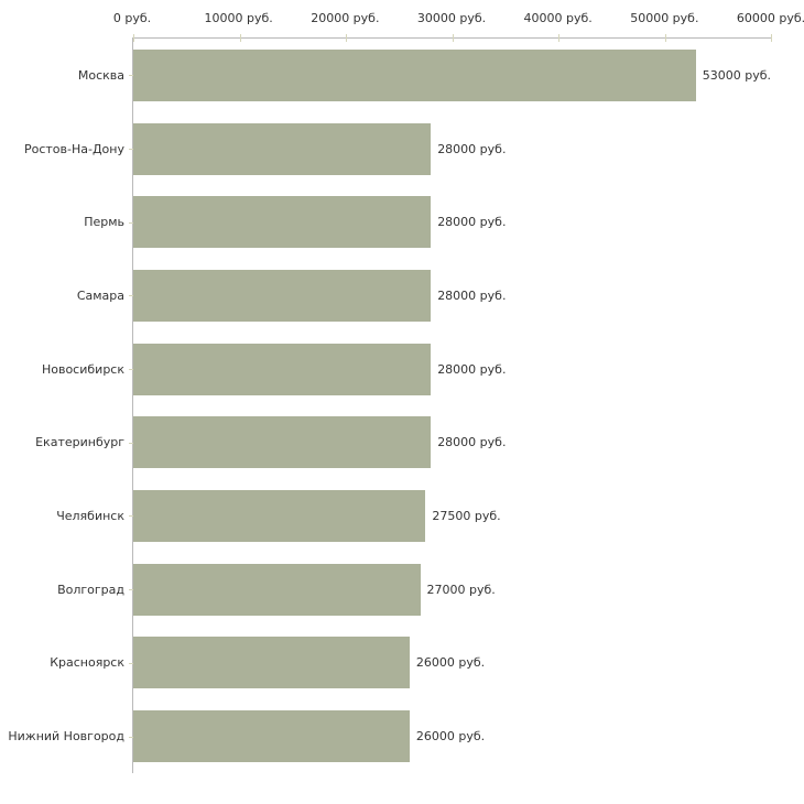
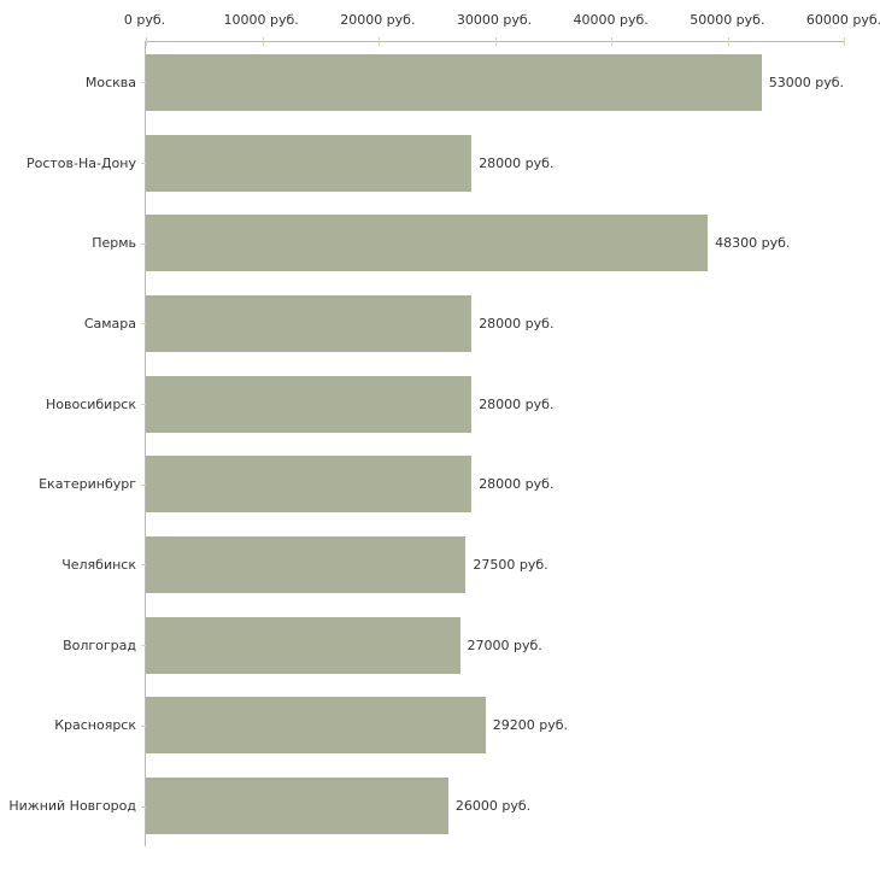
Пермь: 28000 -> 48300
Красноярск: 26000 -> 29200
